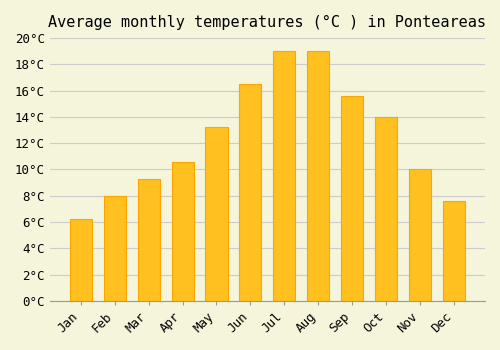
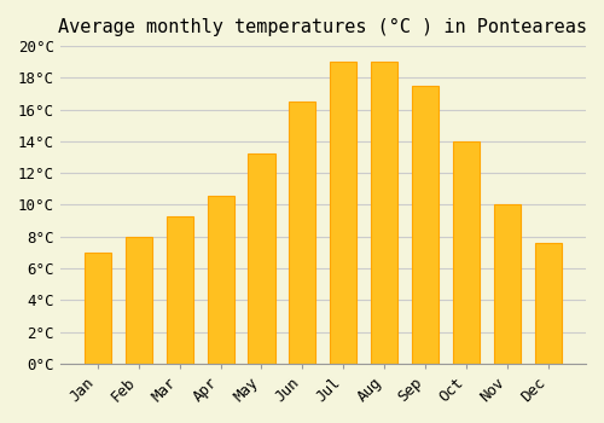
Jan: 6.2°C -> 7.0°C
Sep: 15.6°C -> 17.5°C
